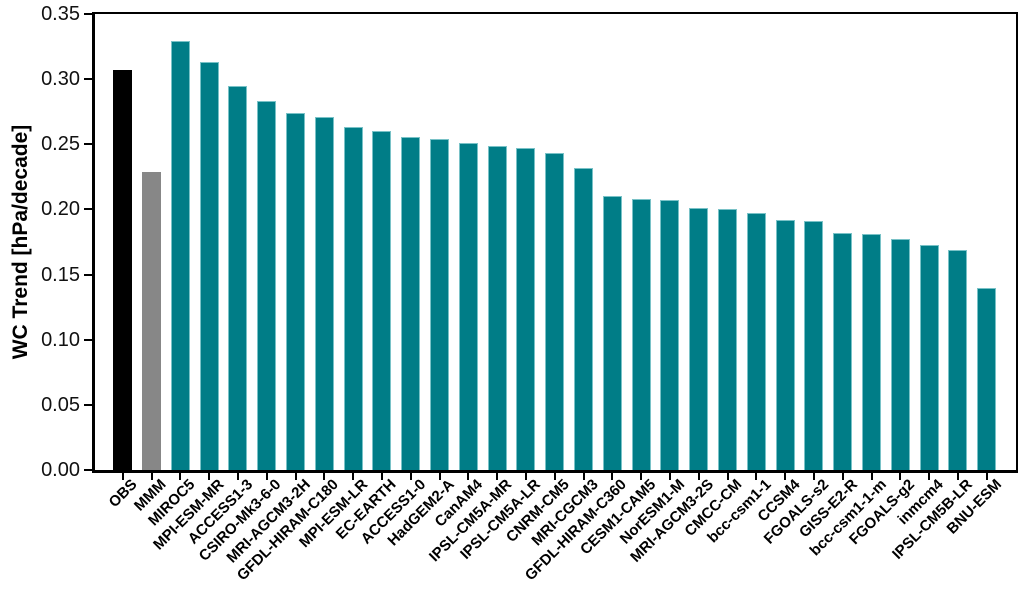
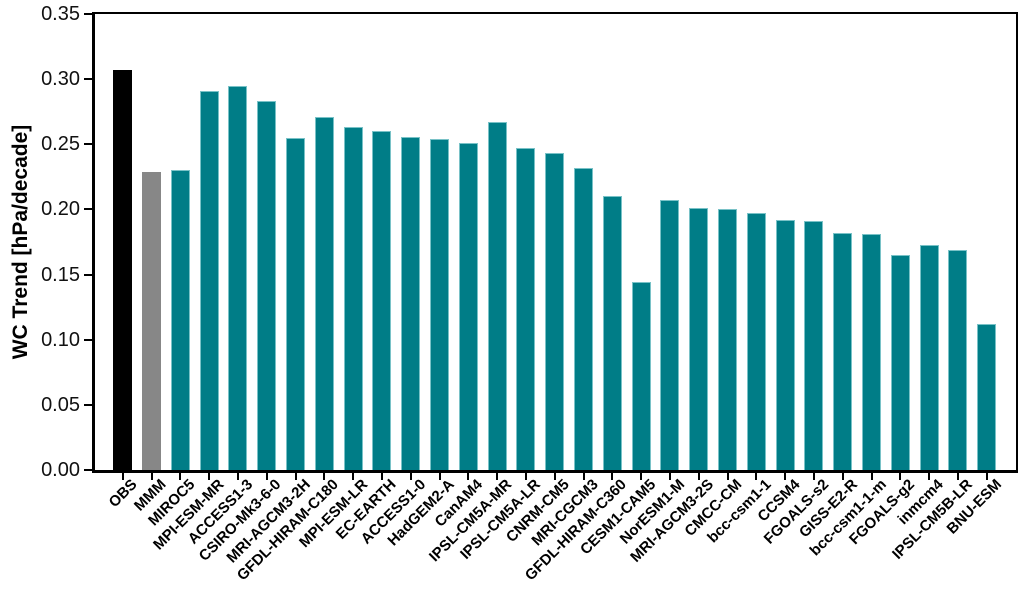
MIROC5: 0.329 -> 0.230
MPI-ESM-MR: 0.313 -> 0.291
MRI-AGCM3-2H: 0.274 -> 0.255
IPSL-CM5A-MR: 0.249 -> 0.267
CESM1-CAM5: 0.208 -> 0.144
FGOALS-g2: 0.177 -> 0.165
BNU-ESM: 0.140 -> 0.112
